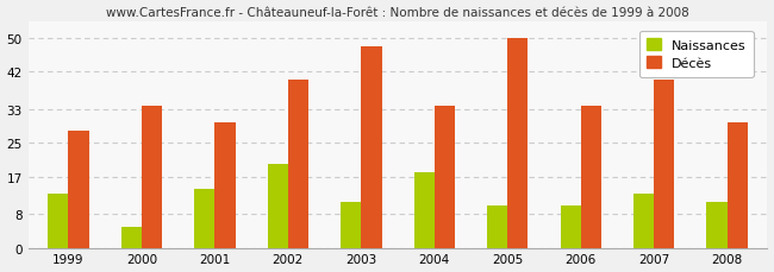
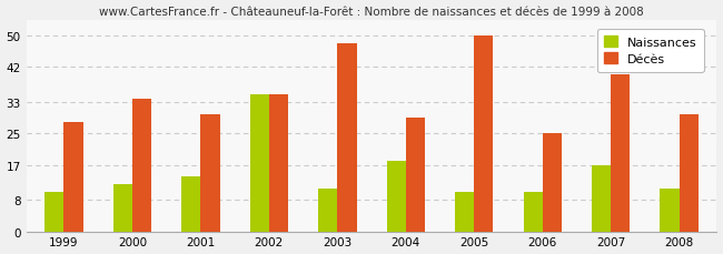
Naissances/1999: 13 -> 10
Naissances/2000: 5 -> 12
Naissances/2002: 20 -> 35
Décès/2002: 40 -> 35
Décès/2004: 34 -> 29
Décès/2006: 34 -> 25
Naissances/2007: 13 -> 17
